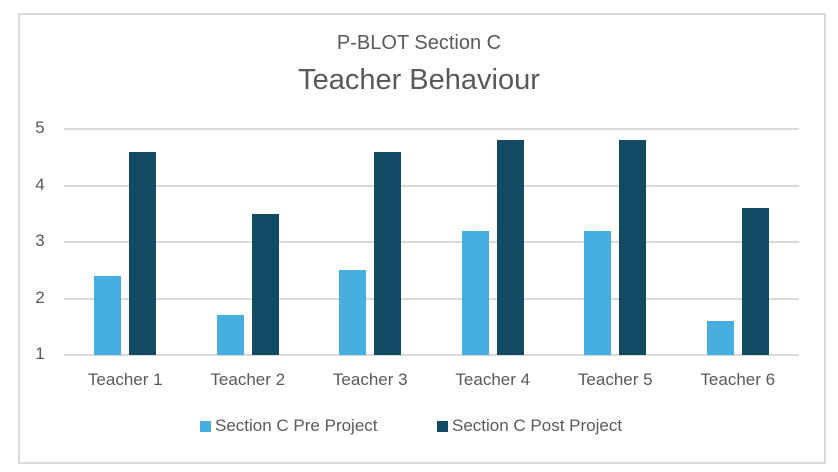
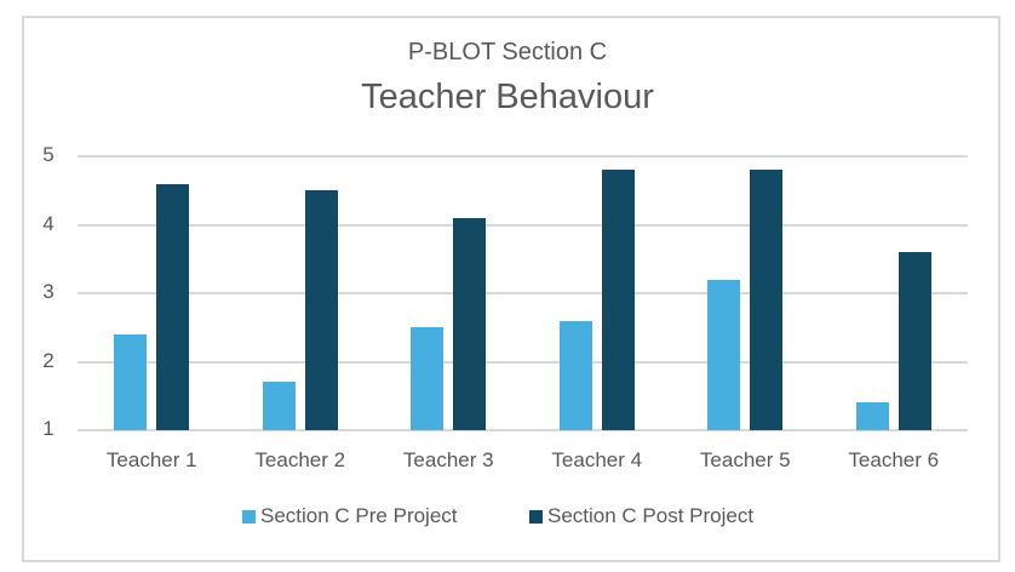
Section C Post Project/Teacher 2: 3.5 -> 4.5
Section C Post Project/Teacher 3: 4.6 -> 4.1
Section C Pre Project/Teacher 4: 3.2 -> 2.6
Section C Pre Project/Teacher 6: 1.6 -> 1.4
